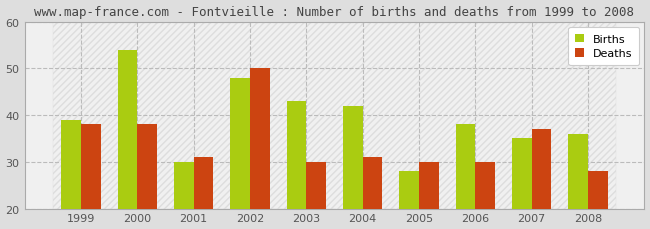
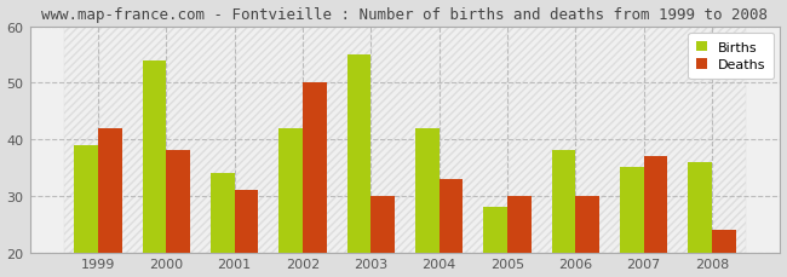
Deaths/1999: 38 -> 42
Births/2001: 30 -> 34
Births/2002: 48 -> 42
Births/2003: 43 -> 55
Deaths/2004: 31 -> 33
Deaths/2008: 28 -> 24
